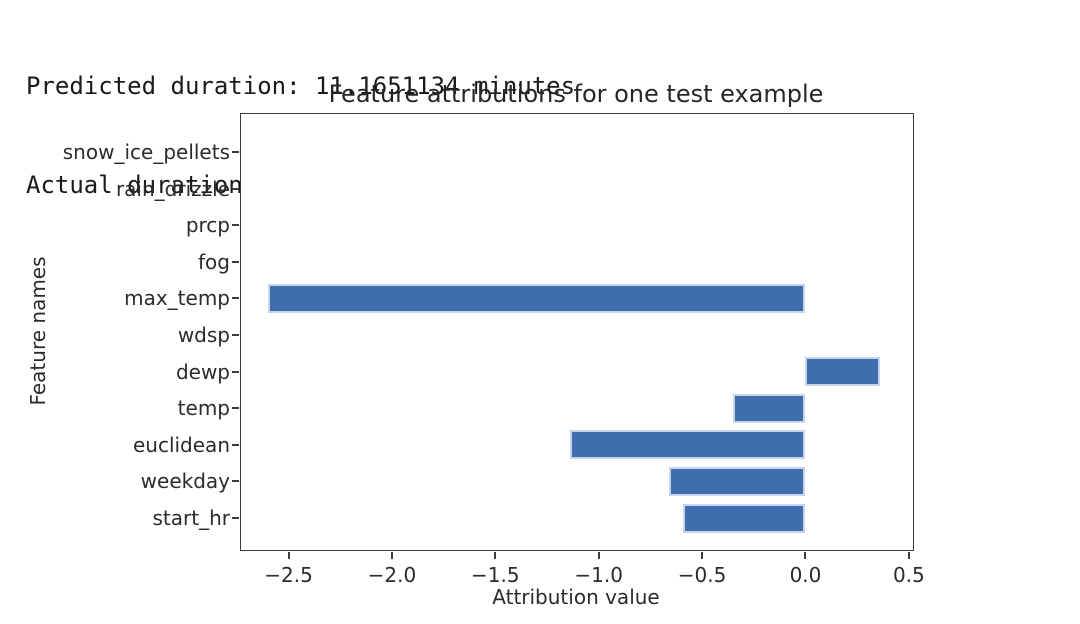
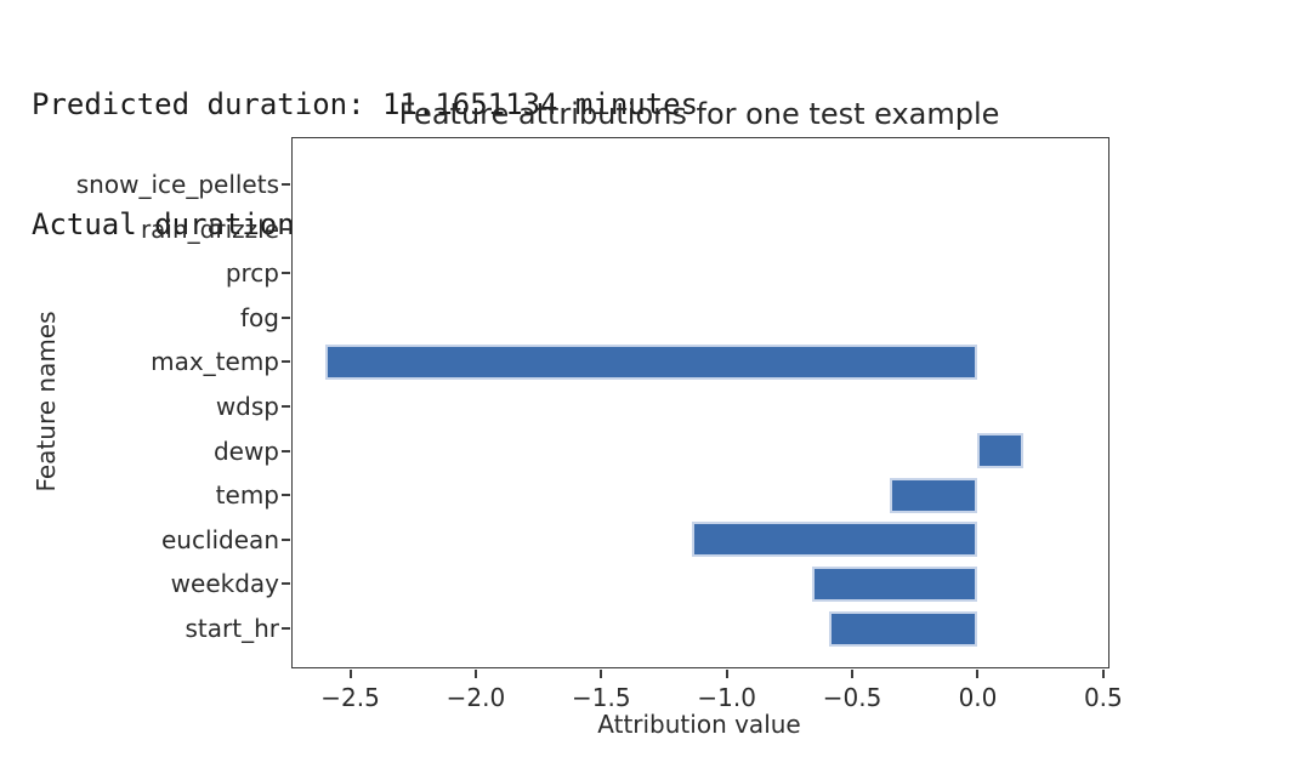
dewp: 0.36 -> 0.18
